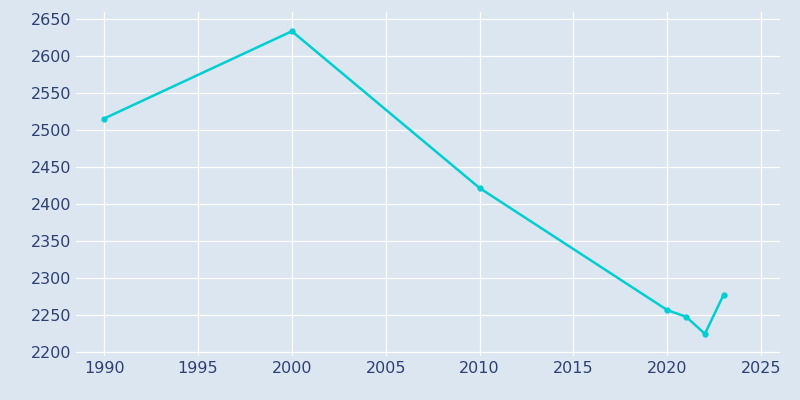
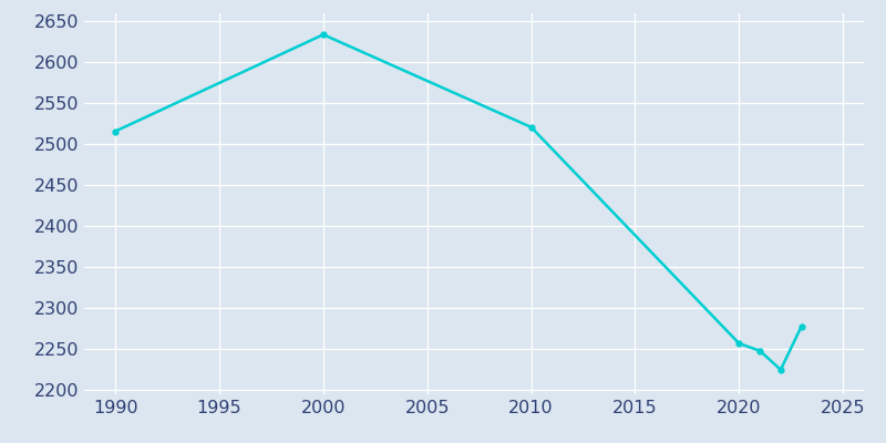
2010: 2422 -> 2521
